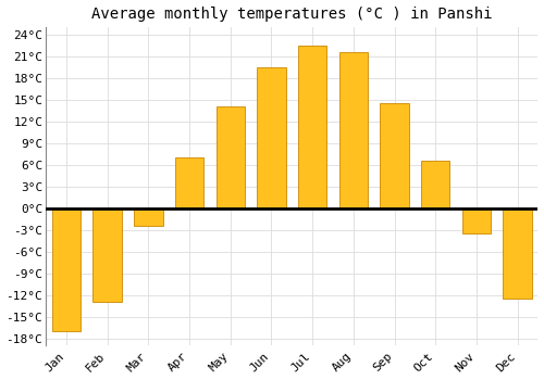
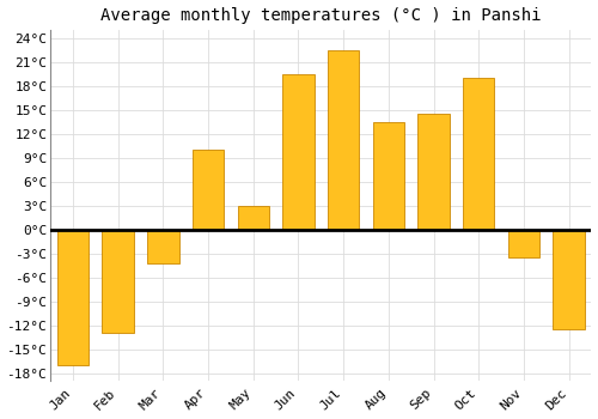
Mar: -2.5°C -> -4.2°C
Apr: 7.0°C -> 10.0°C
May: 14.0°C -> 3.0°C
Aug: 21.5°C -> 13.4°C
Oct: 6.5°C -> 19.0°C
